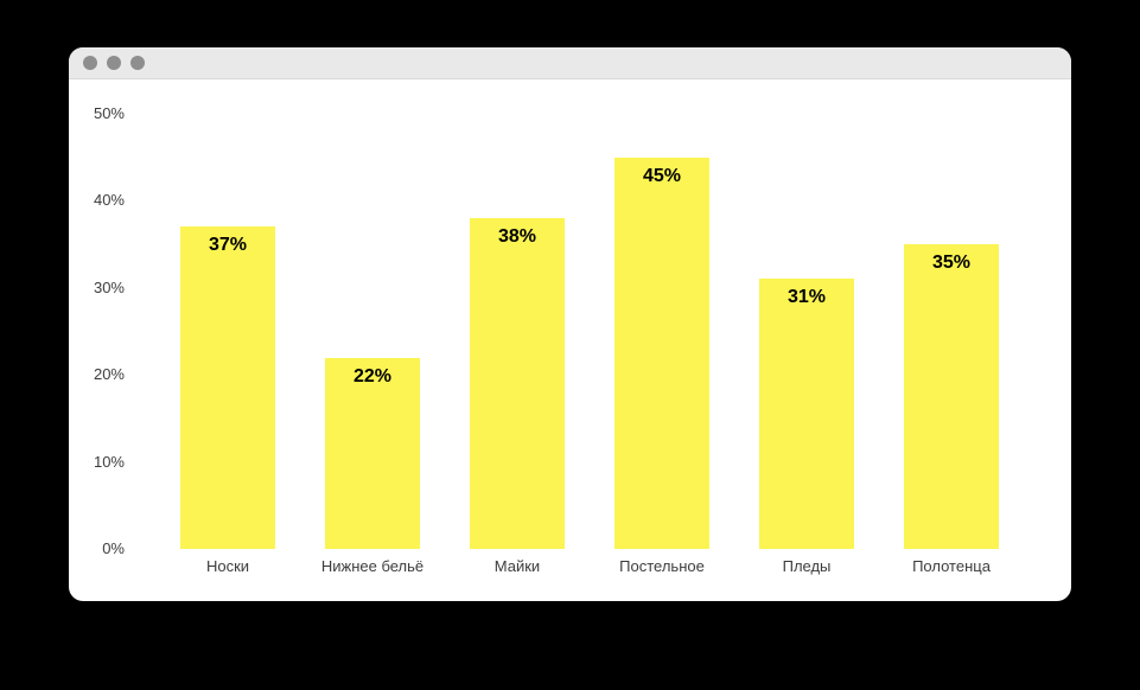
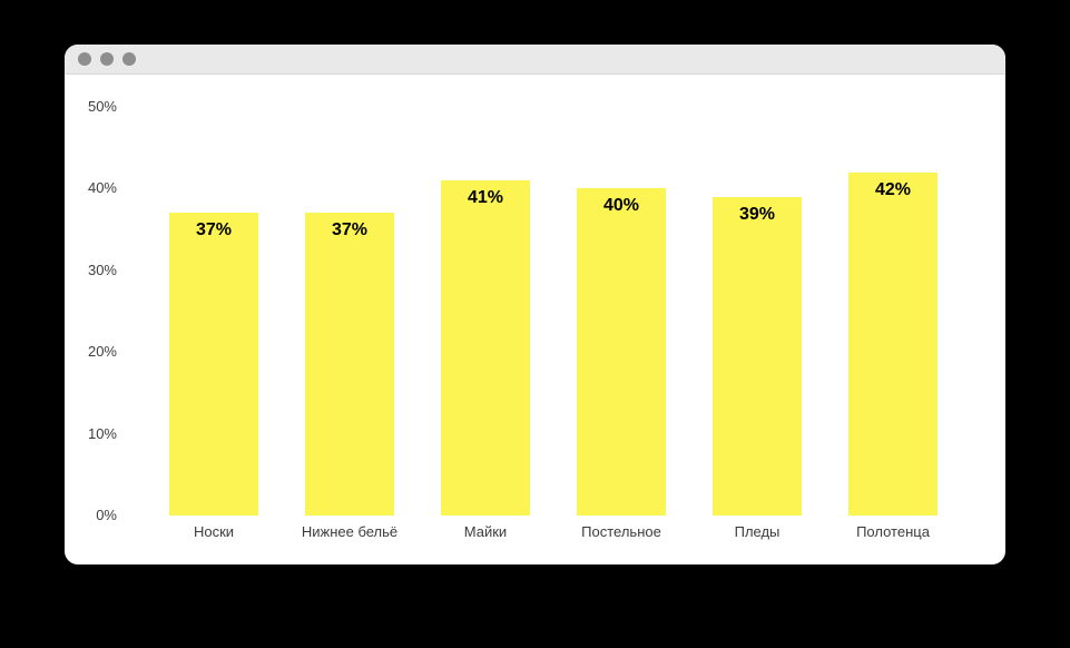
Нижнее бельё: 22% -> 37%
Майки: 38% -> 41%
Постельное: 45% -> 40%
Пледы: 31% -> 39%
Полотенца: 35% -> 42%
